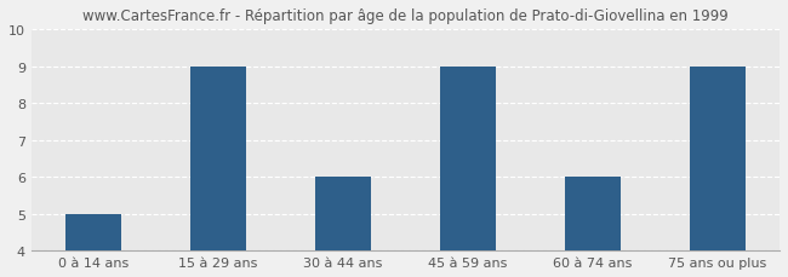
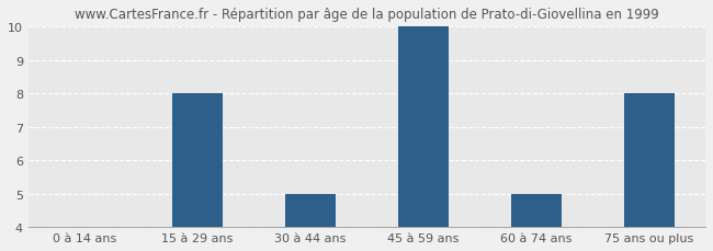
0 à 14 ans: 5 -> 4
15 à 29 ans: 9 -> 8
30 à 44 ans: 6 -> 5
45 à 59 ans: 9 -> 10
60 à 74 ans: 6 -> 5
75 ans ou plus: 9 -> 8
